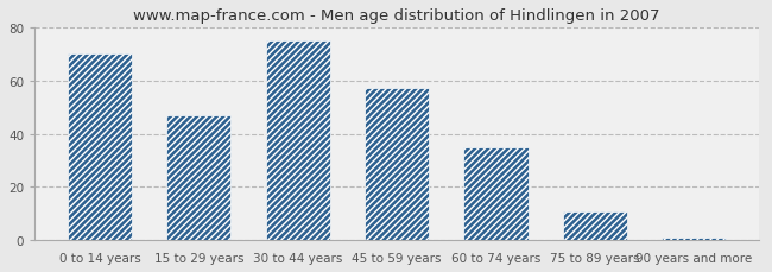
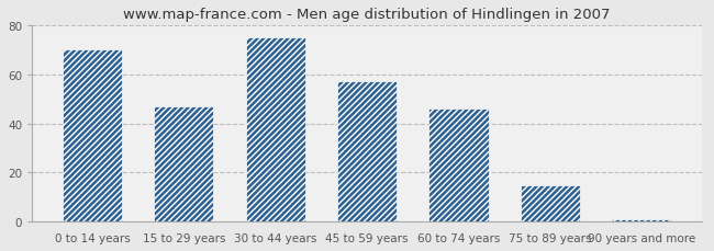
60 to 74 years: 35 -> 46
75 to 89 years: 11 -> 15
